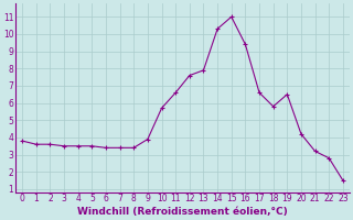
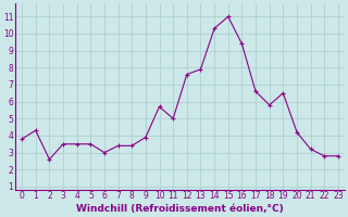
1: 3.6 -> 4.3
2: 3.6 -> 2.6
6: 3.4 -> 3.0
11: 6.6 -> 5.0
23: 1.5 -> 2.8
